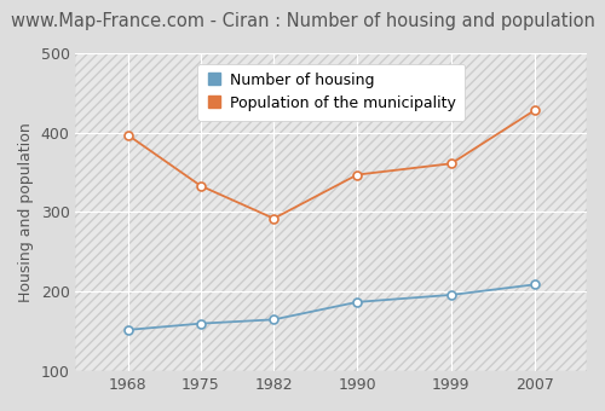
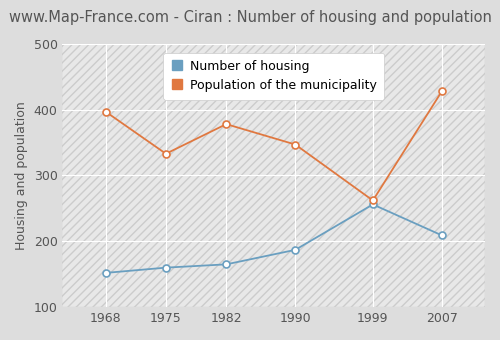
Population of the municipality/1982: 292 -> 378
Number of housing/1999: 196 -> 256
Population of the municipality/1999: 361 -> 262
